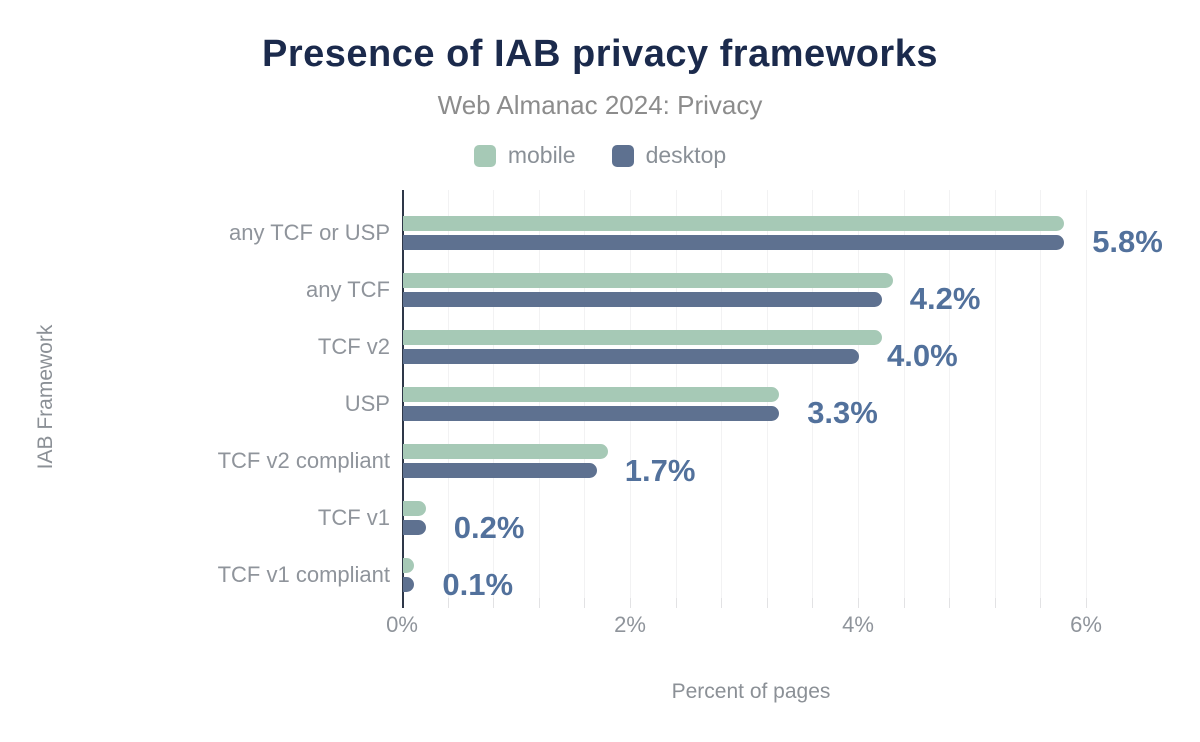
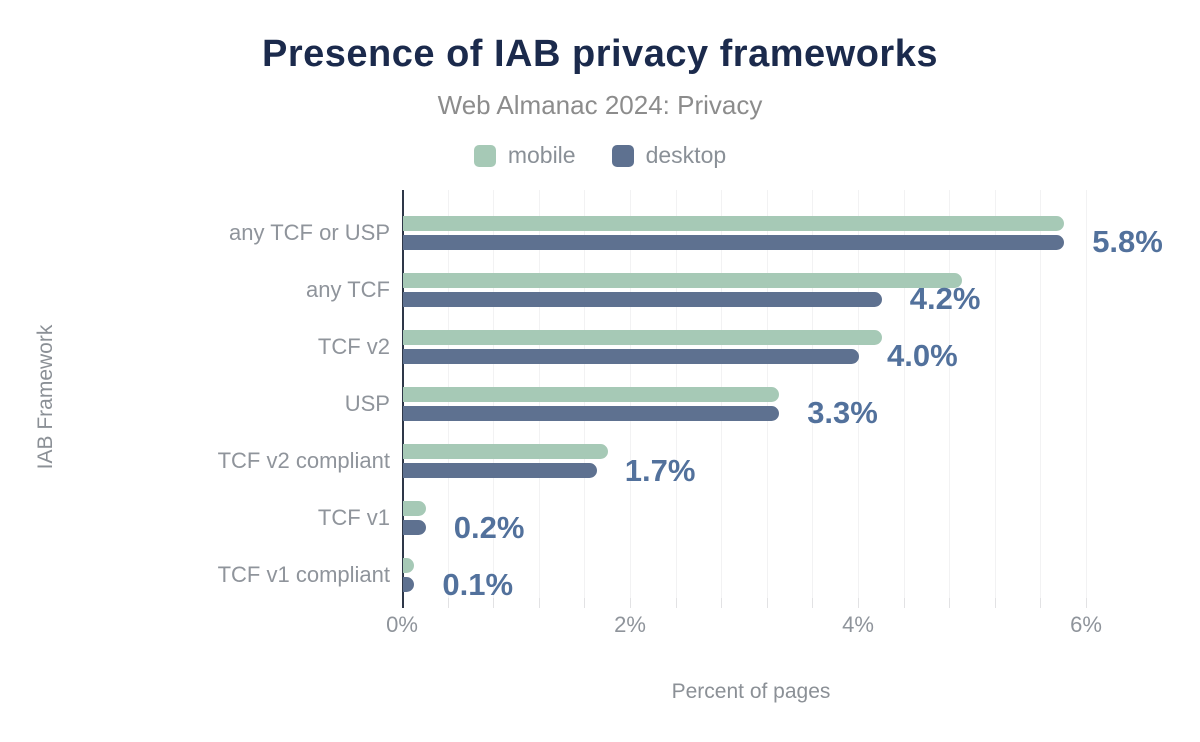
mobile/any TCF: 4.3% -> 4.9%
